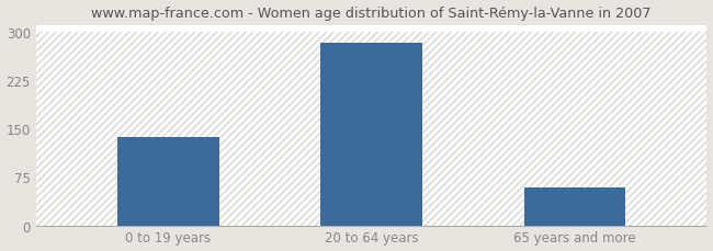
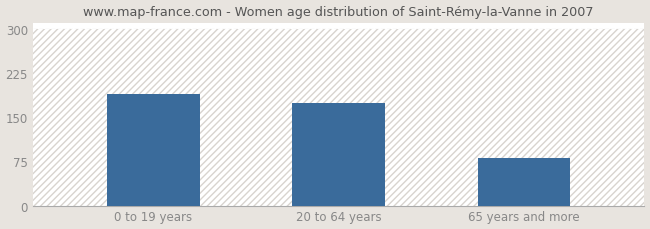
0 to 19 years: 137 -> 190
20 to 64 years: 283 -> 174
65 years and more: 58 -> 80
